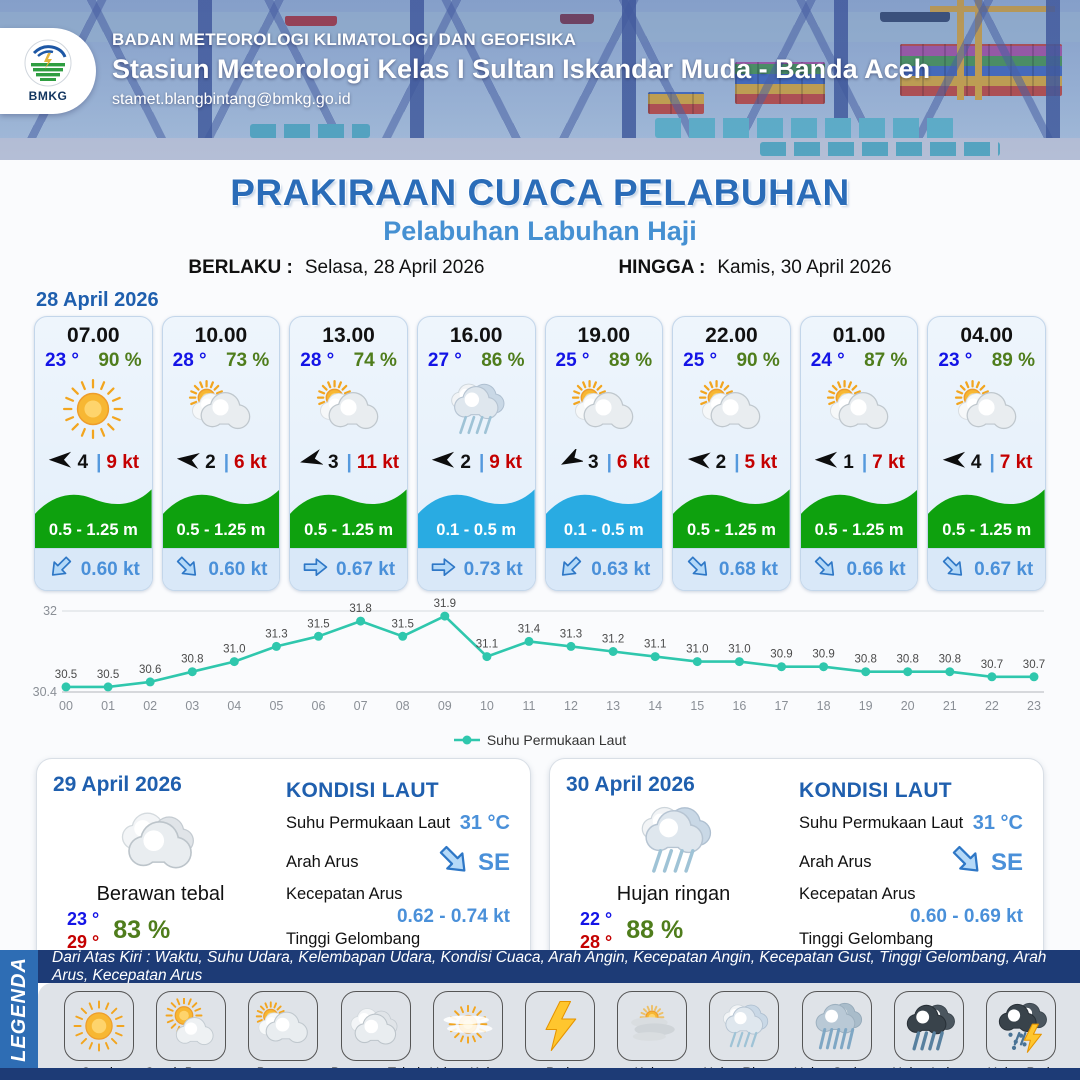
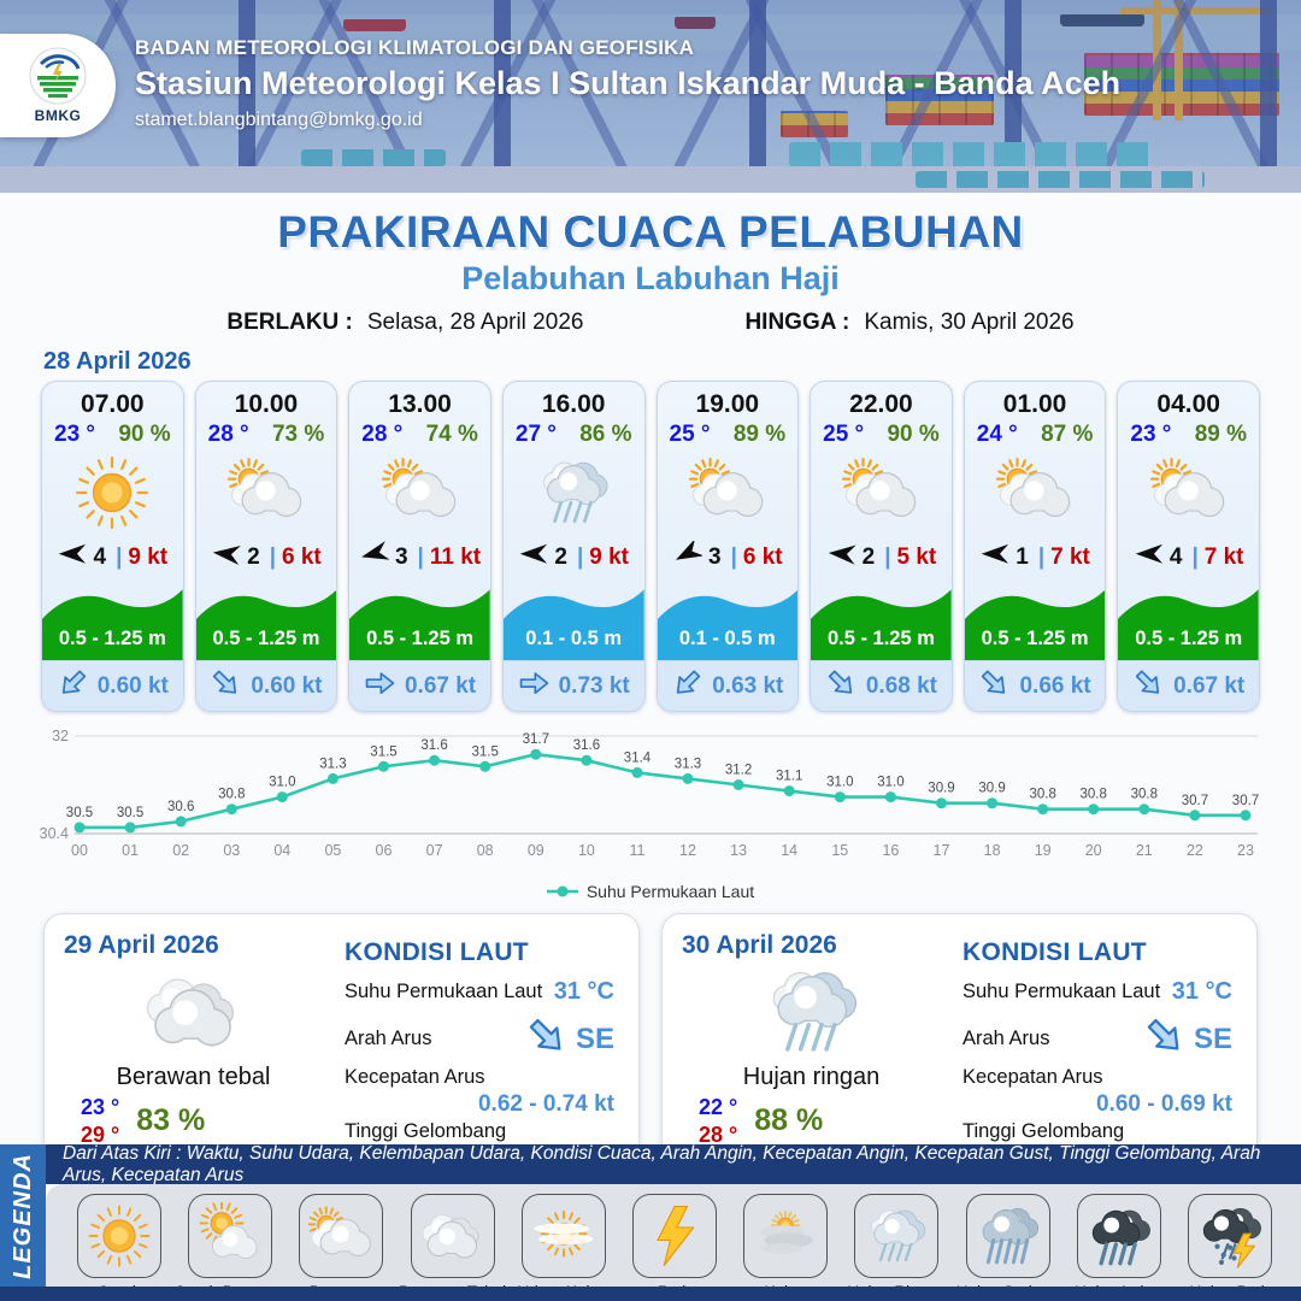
07: 31.8 -> 31.6
09: 31.9 -> 31.7
10: 31.1 -> 31.6
